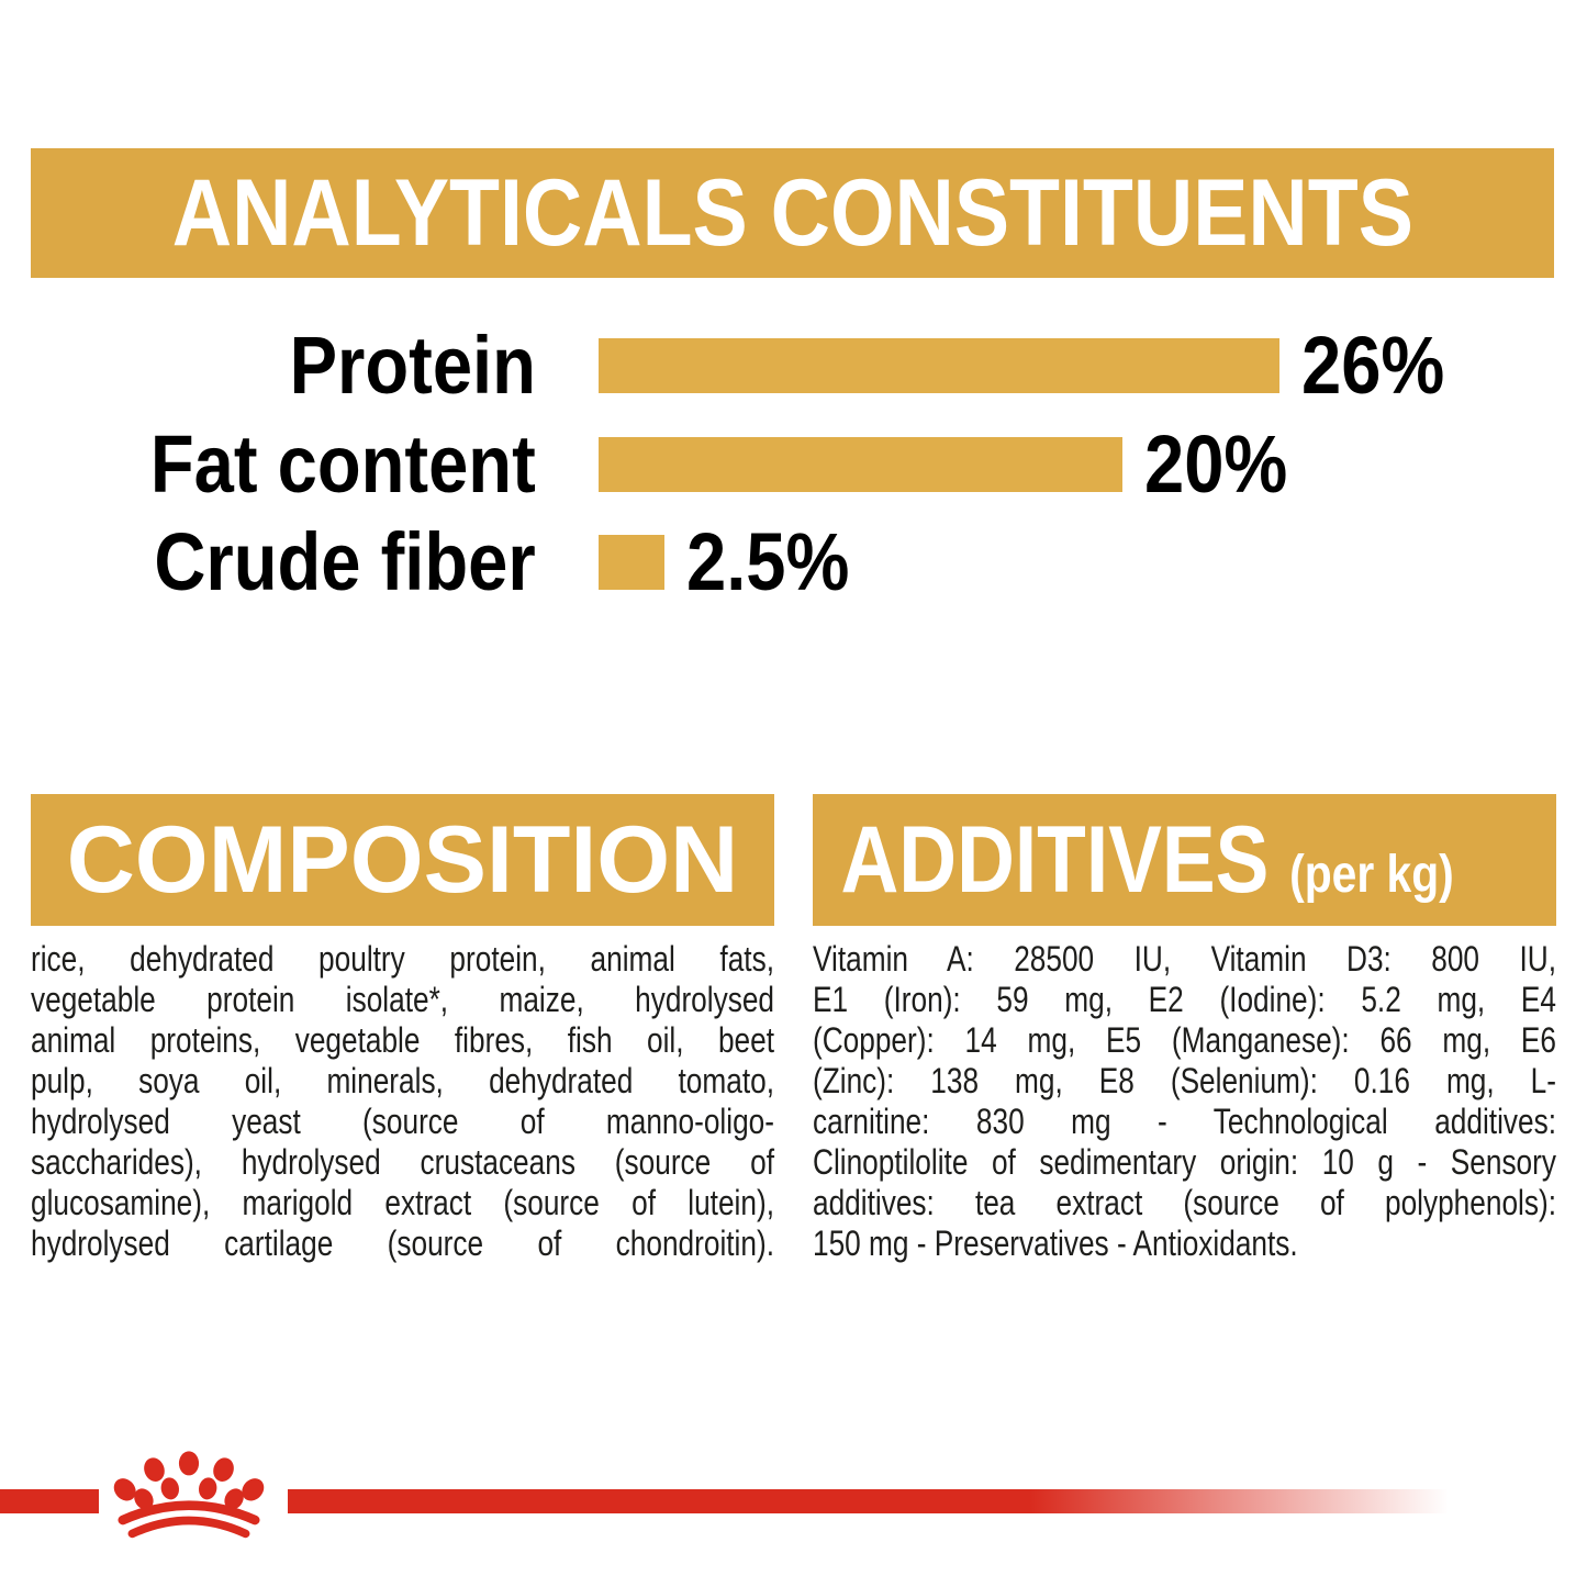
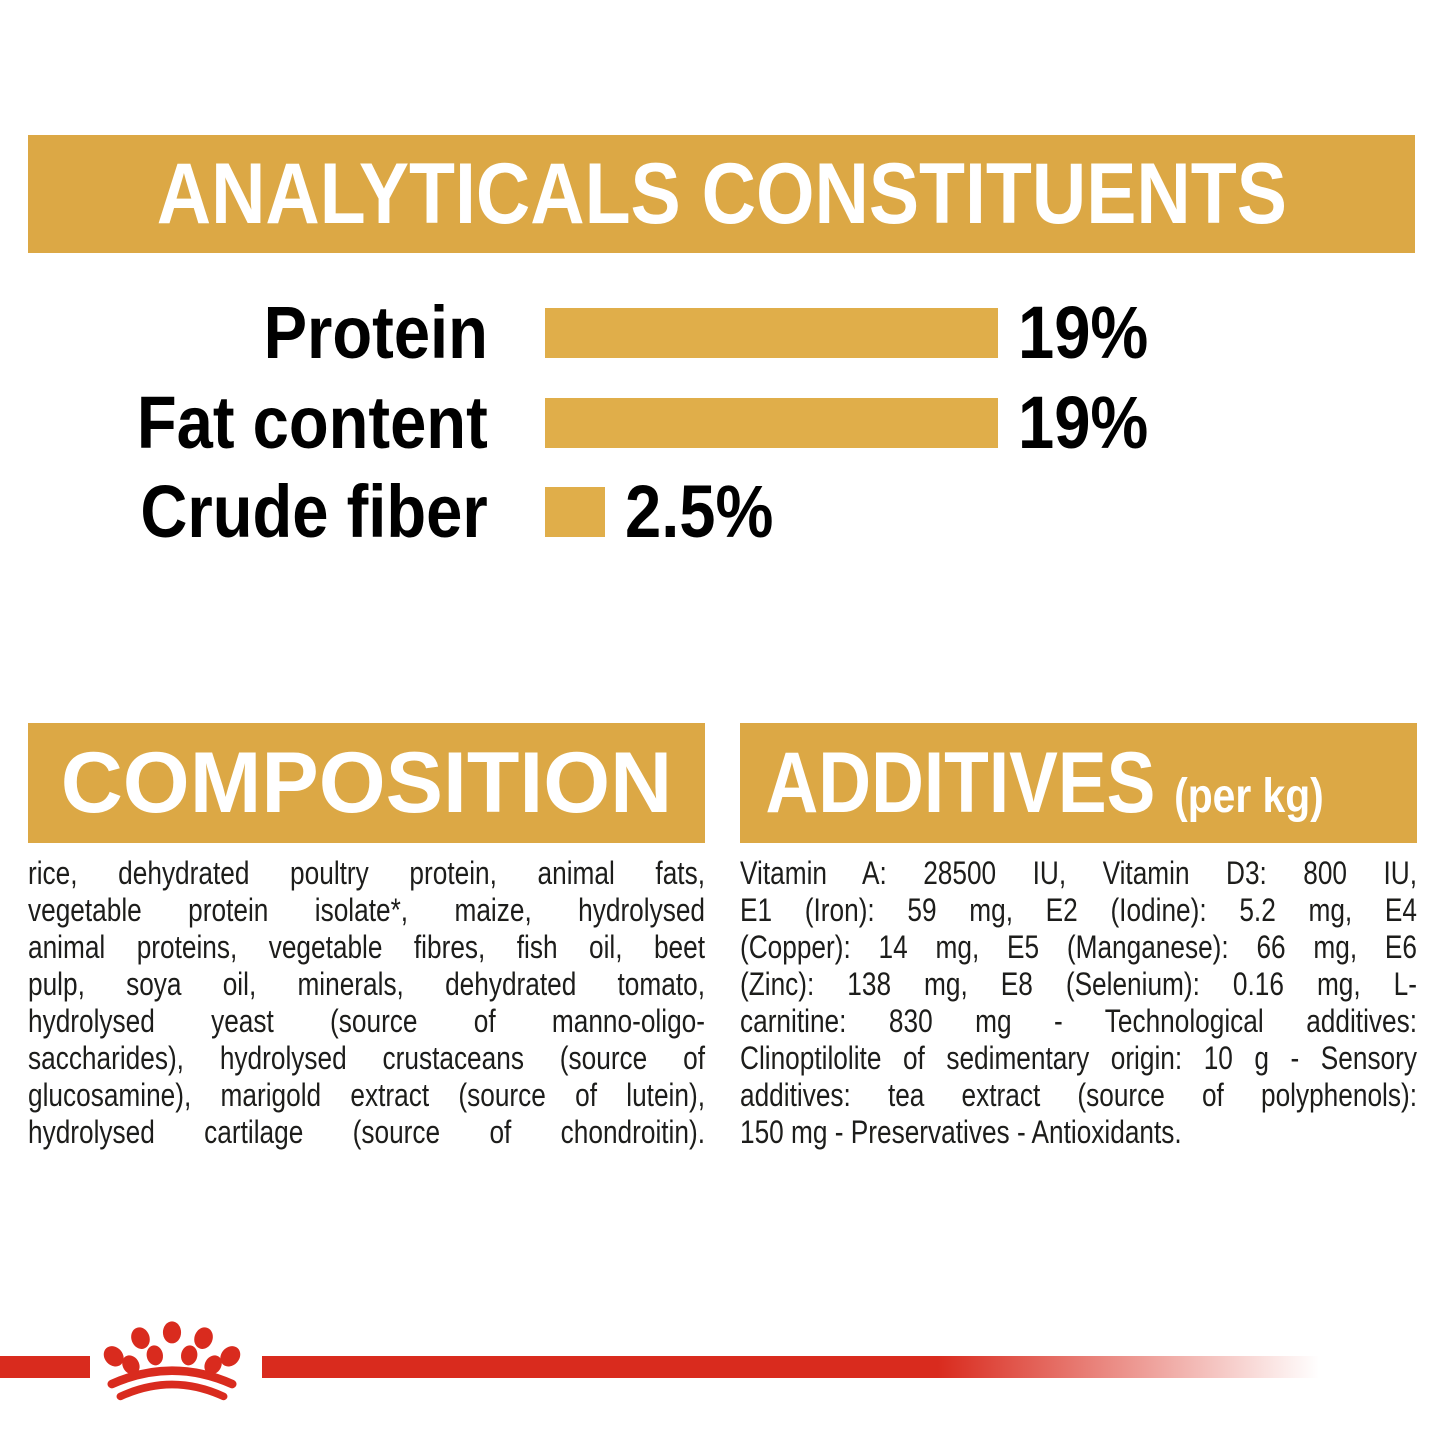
Protein: 26% -> 19%
Fat content: 20% -> 19%
